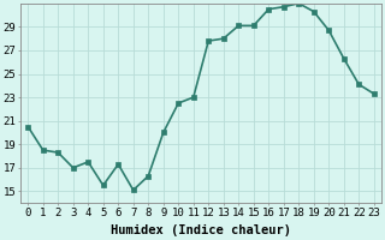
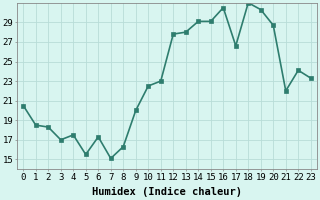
17: 30.7 -> 26.6
21: 26.3 -> 22.0
